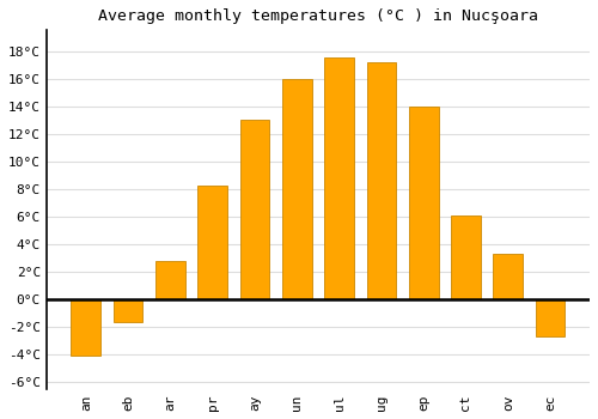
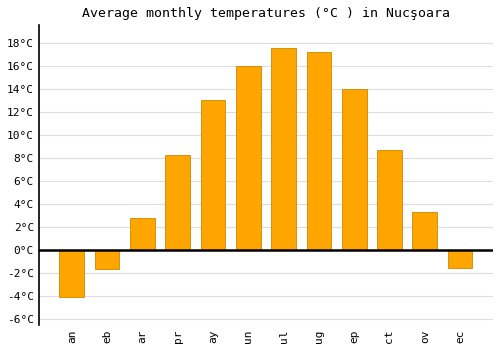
ct: 6.1°C -> 8.7°C
ec: -2.7°C -> -1.6°C
